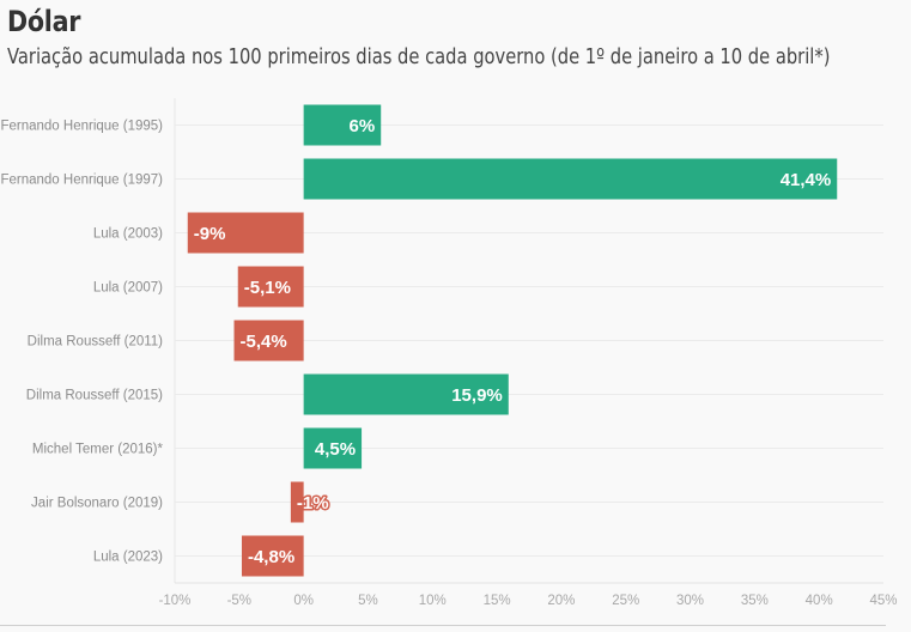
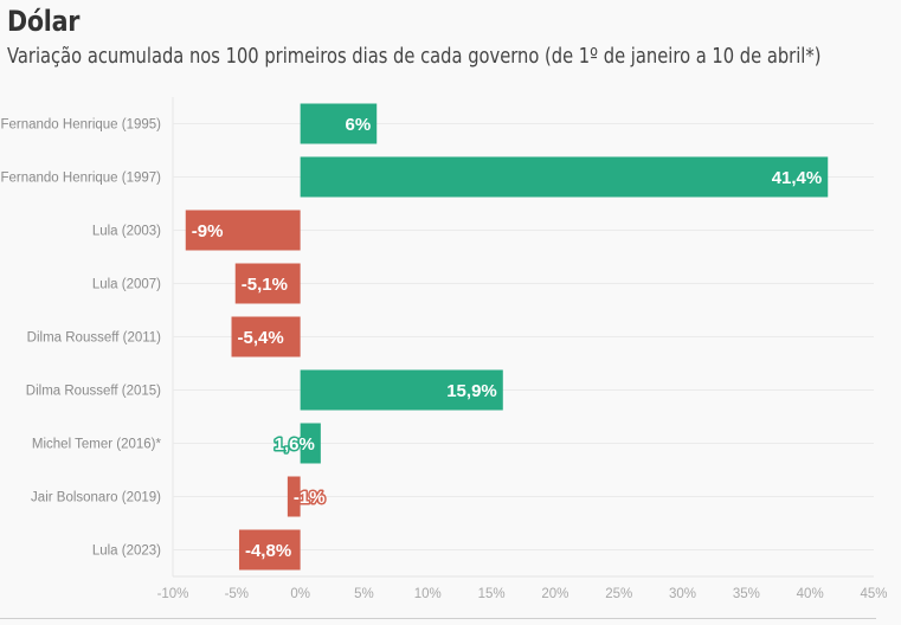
Michel Temer (2016)*: 4,5% -> 1,6%
